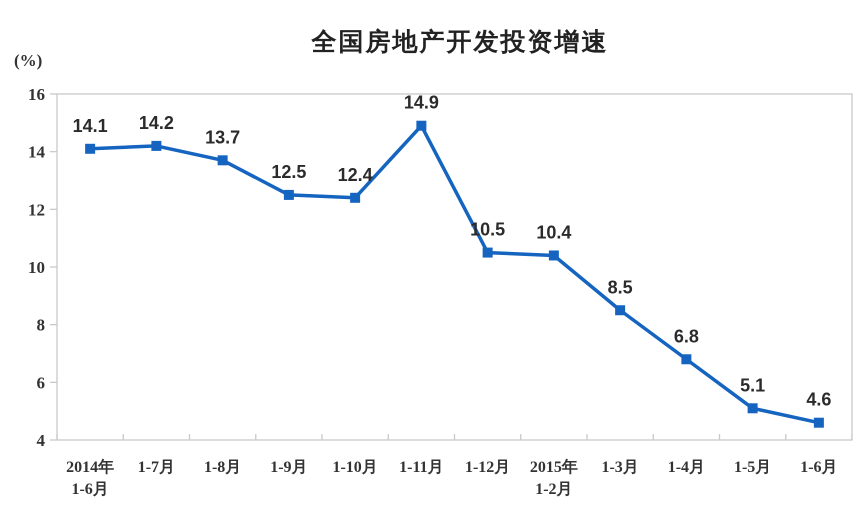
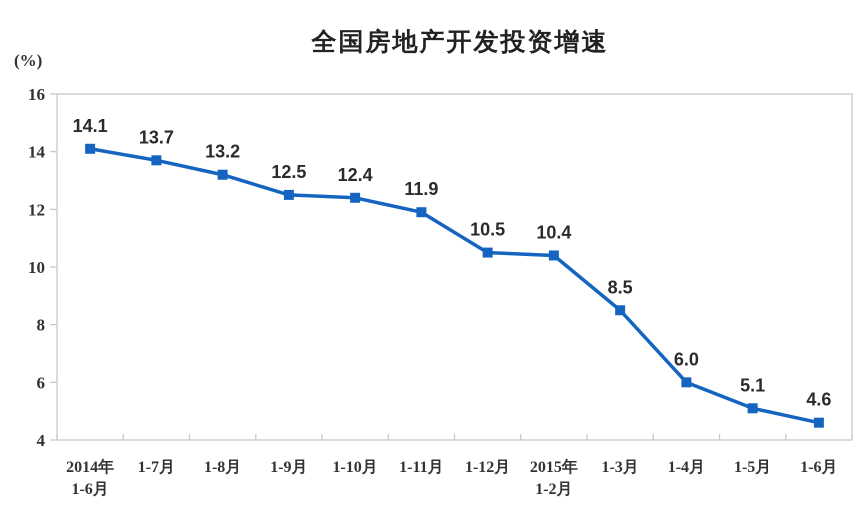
1-7月: 14.2 -> 13.7
1-8月: 13.7 -> 13.2
1-11月: 14.9 -> 11.9
1-4月: 6.8 -> 6.0
